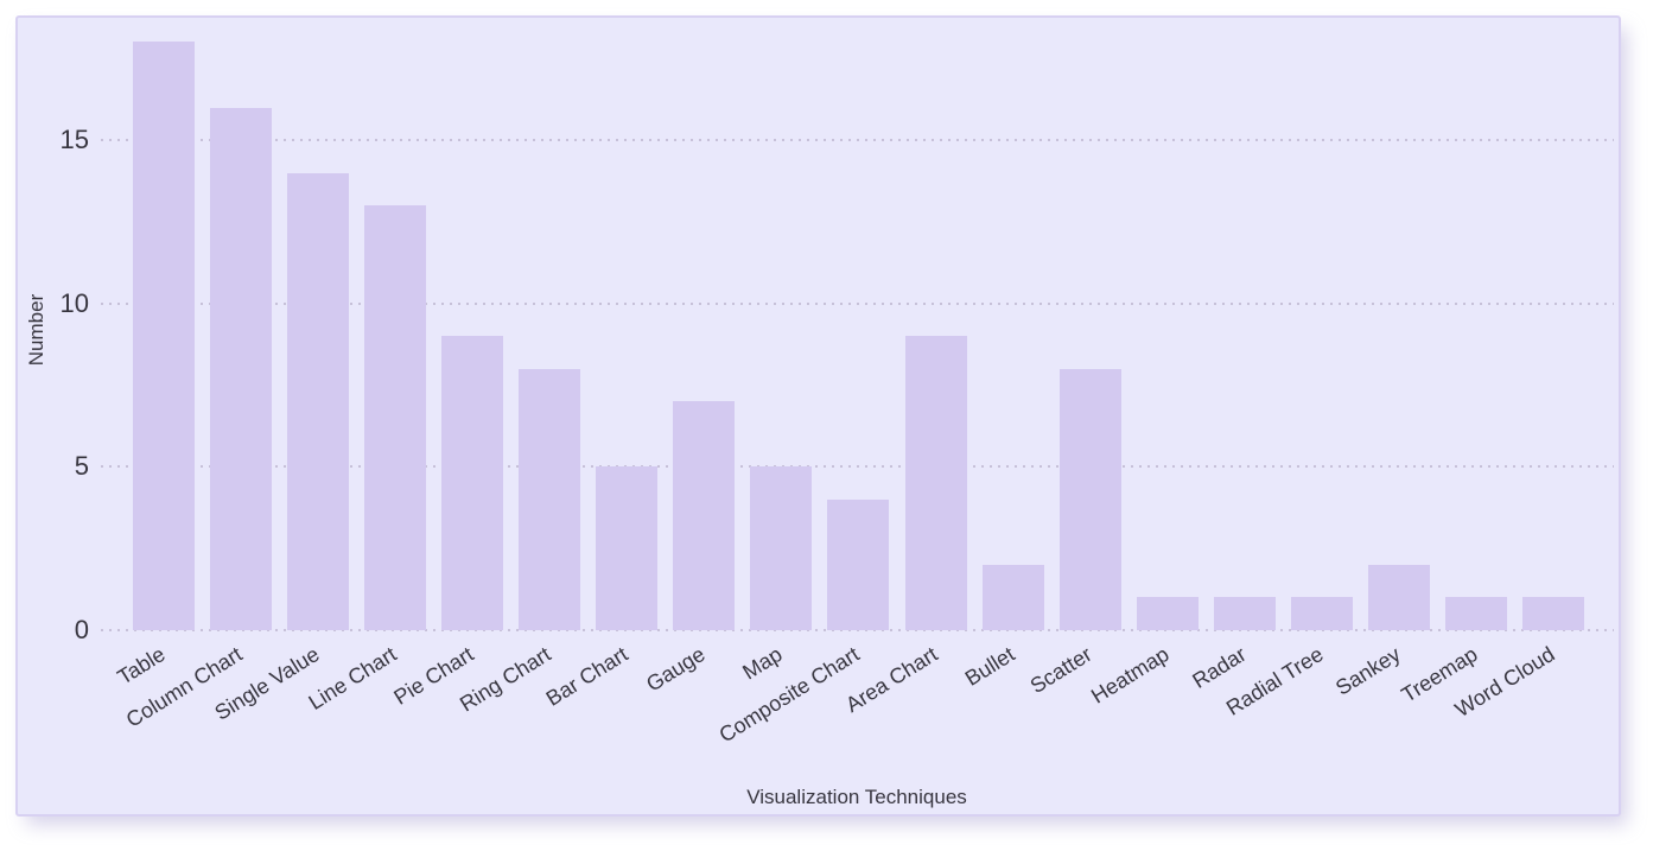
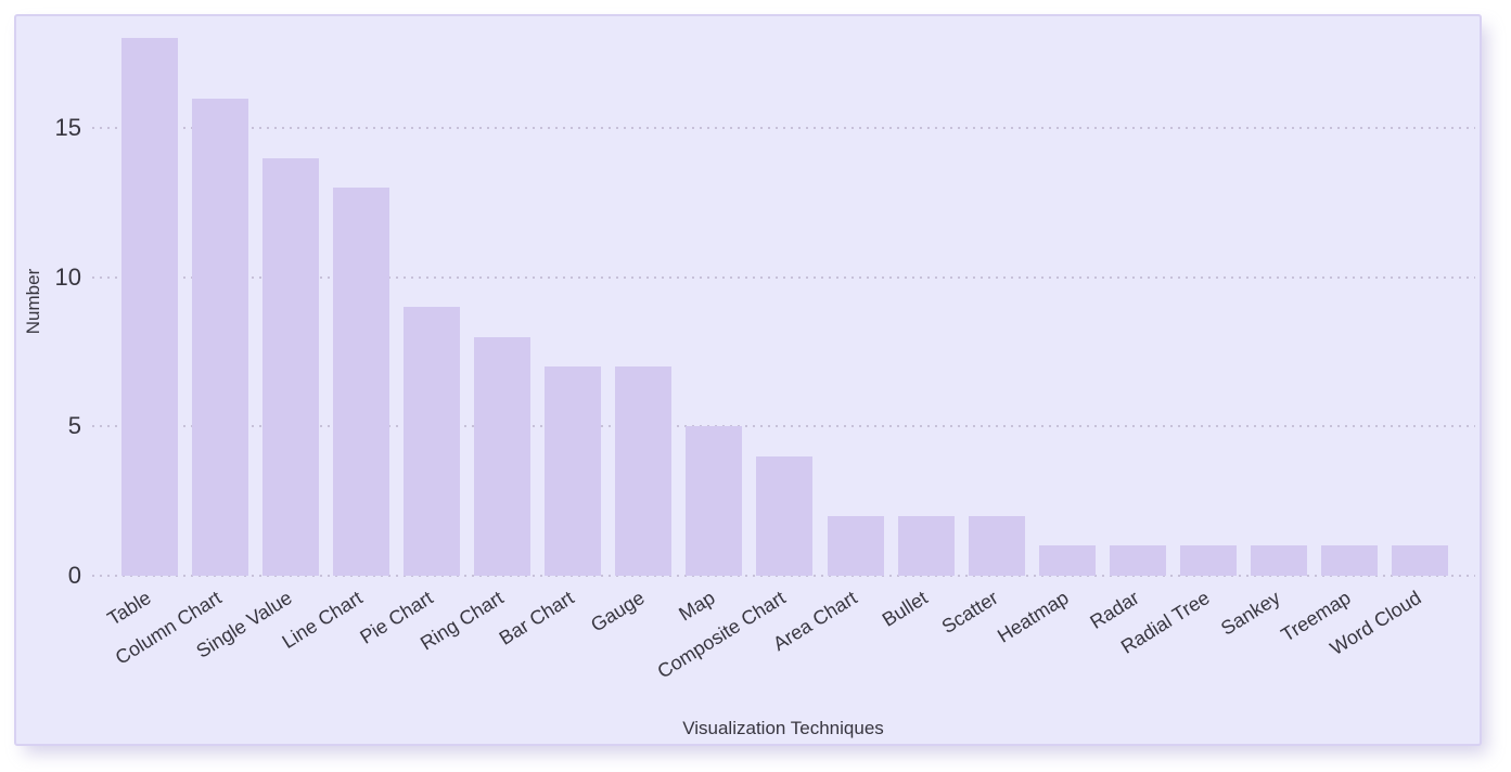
Bar Chart: 5 -> 7
Area Chart: 9 -> 2
Scatter: 8 -> 2
Sankey: 2 -> 1
